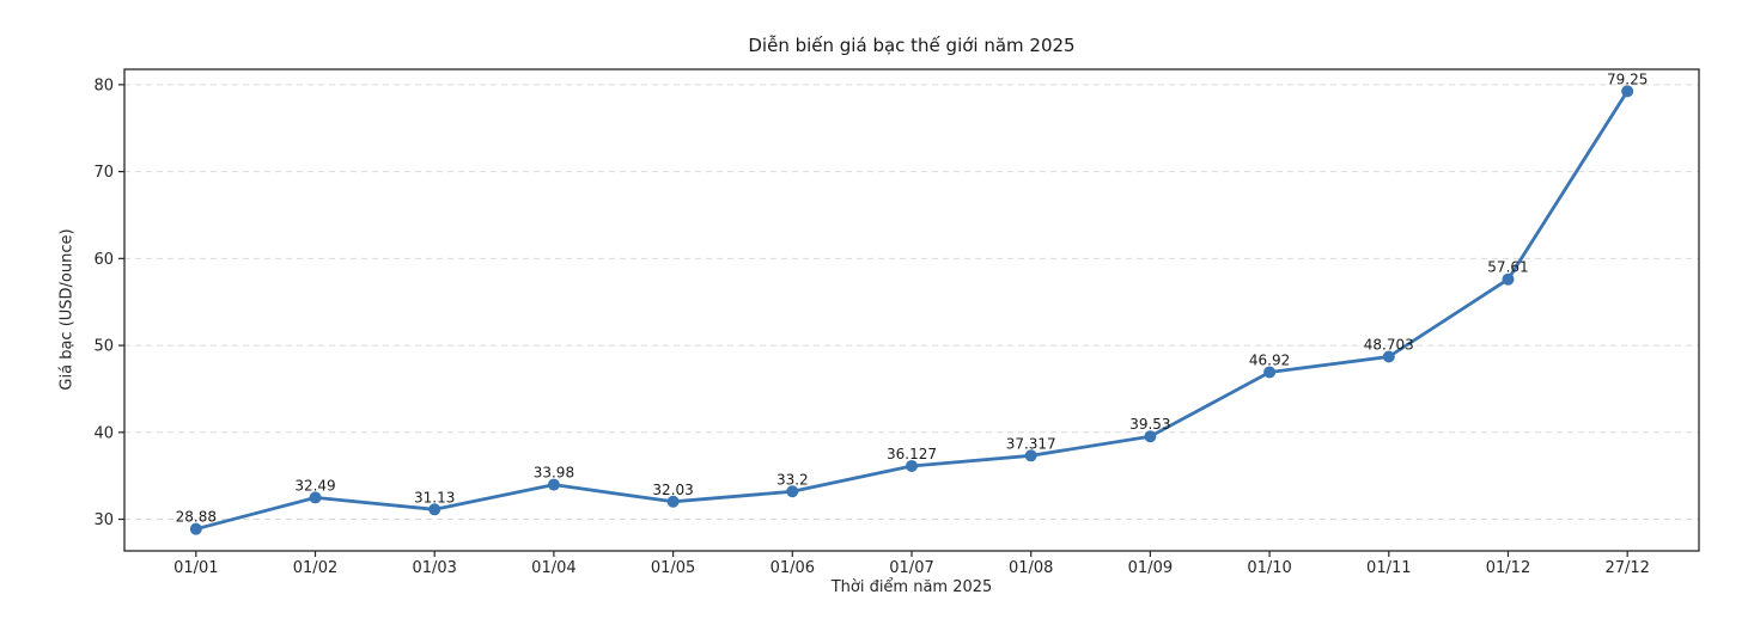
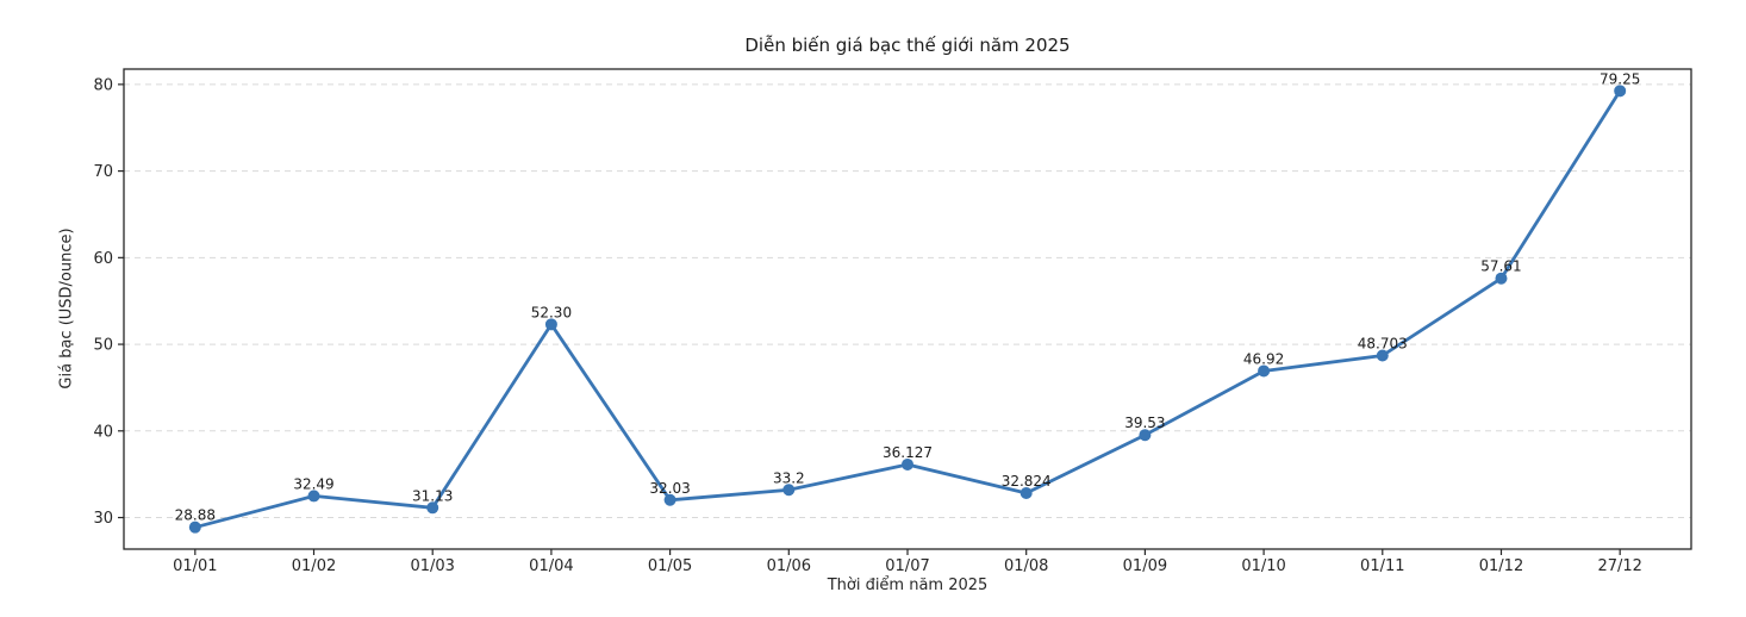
01/04: 33.98 -> 52.30
01/08: 37.317 -> 32.824
